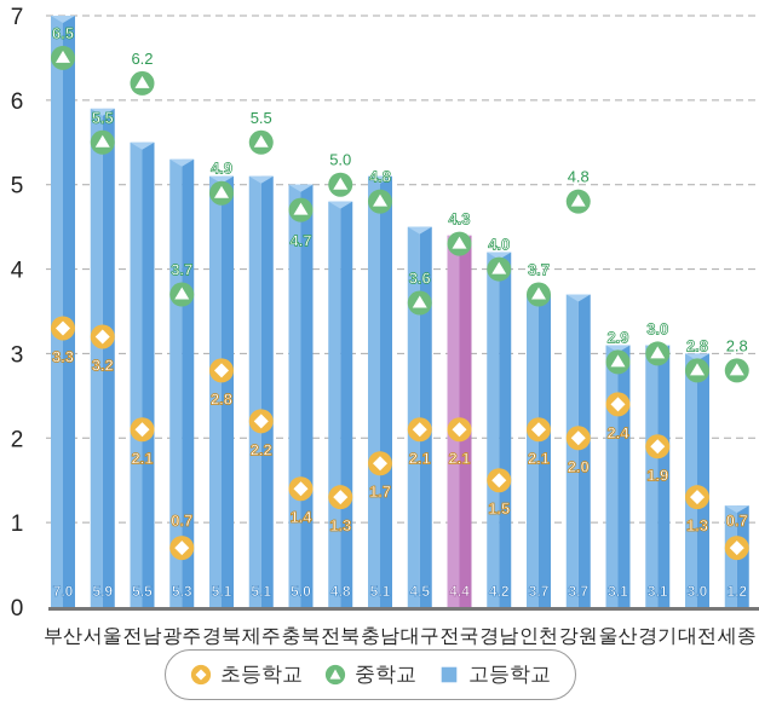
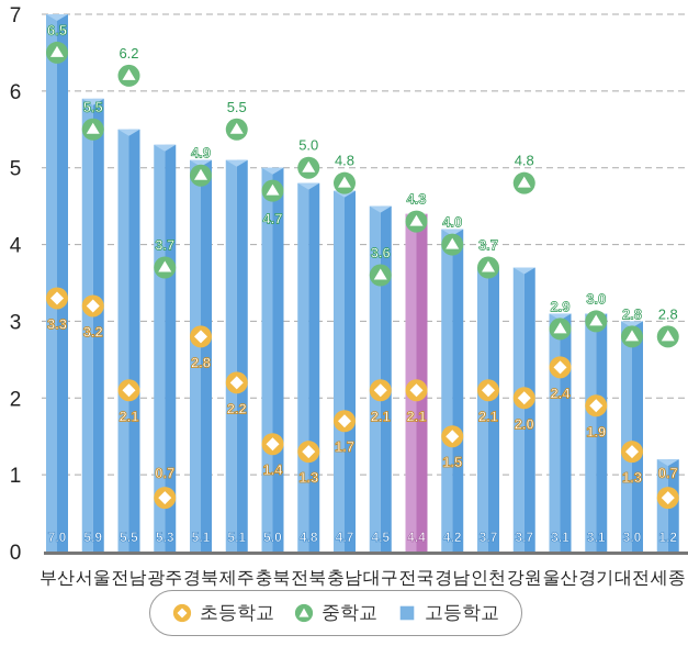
고등학교/충남: 5.1 -> 4.7
